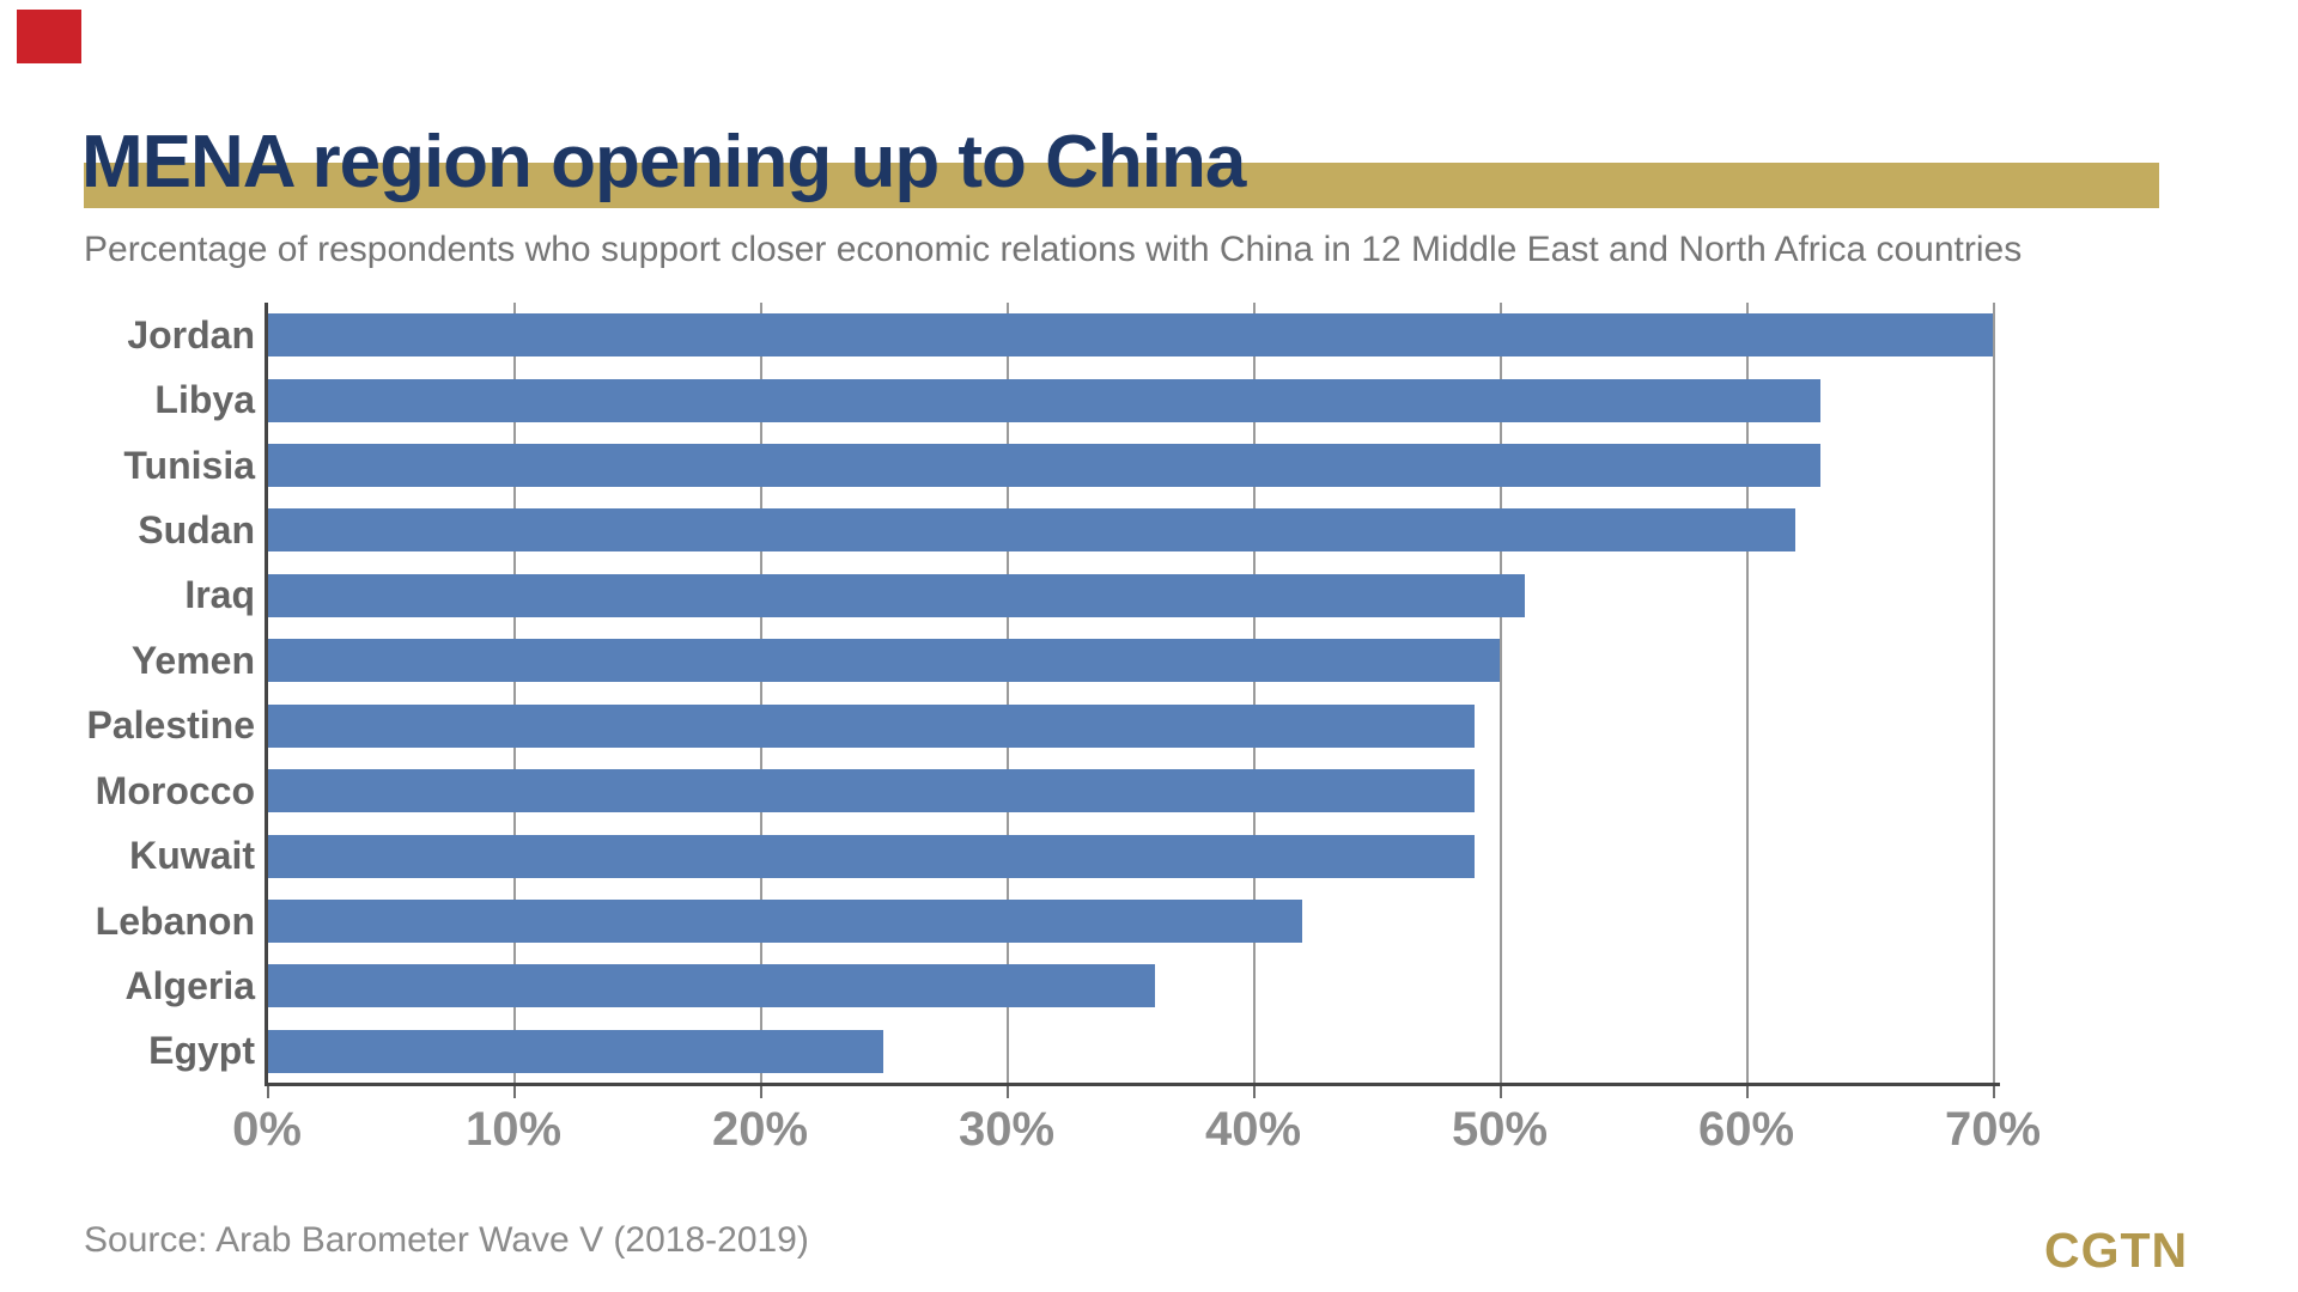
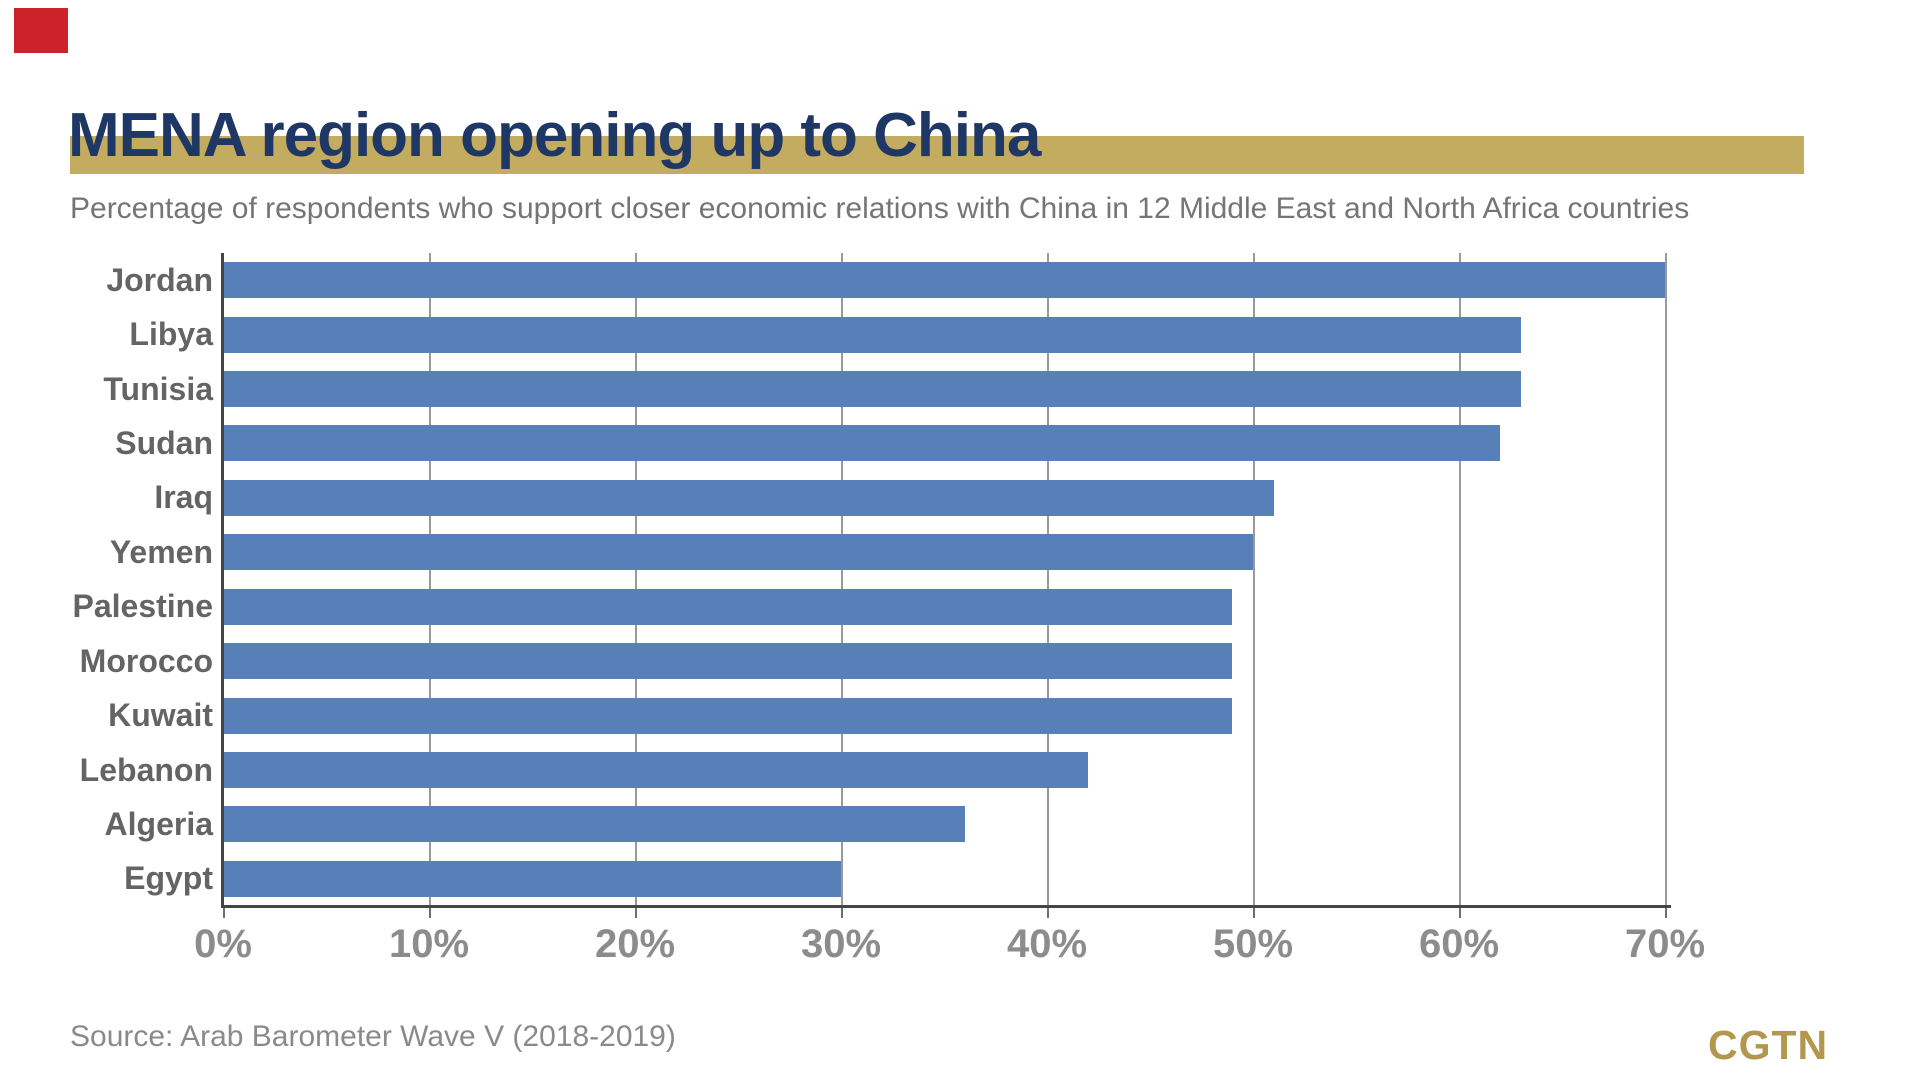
Egypt: 25% -> 30%
